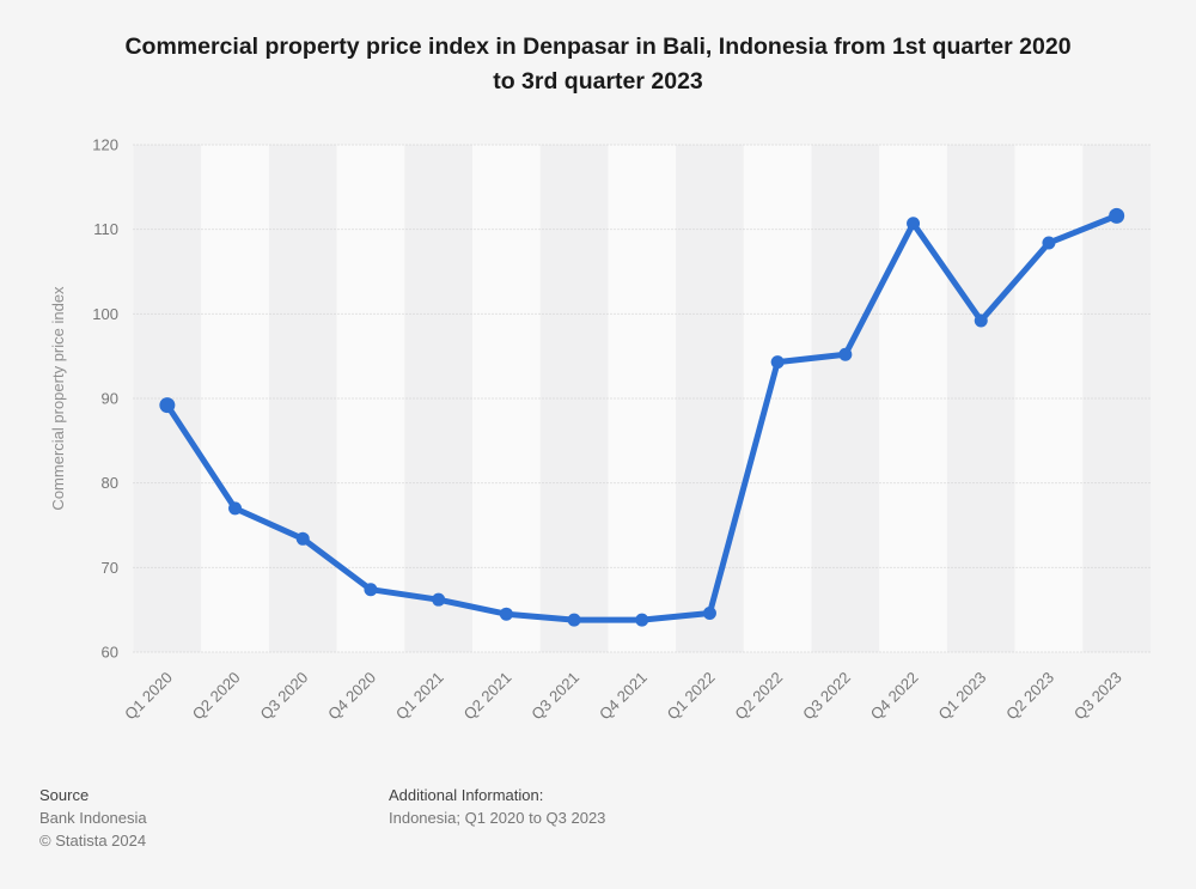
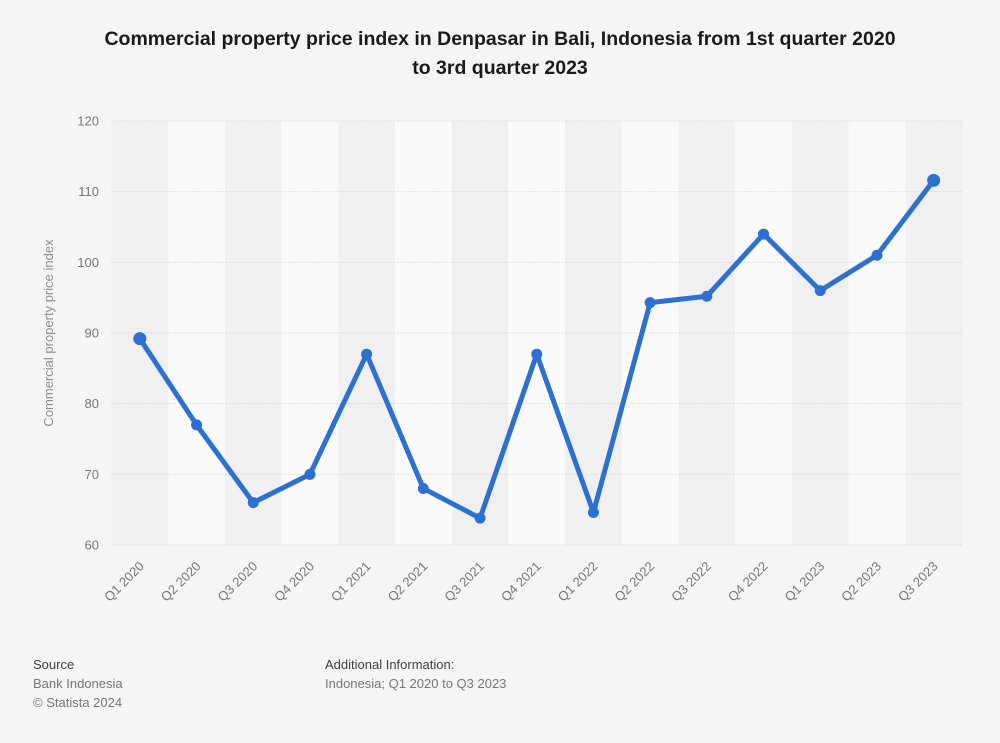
Q3 2020: 73 -> 66
Q4 2020: 67 -> 70
Q1 2021: 66 -> 87
Q2 2021: 64 -> 68
Q4 2021: 64 -> 87
Q4 2022: 111 -> 104
Q1 2023: 99 -> 96
Q2 2023: 108 -> 101
